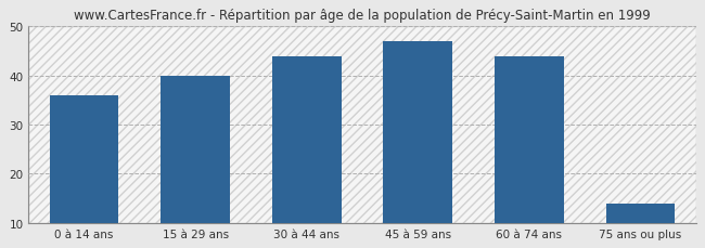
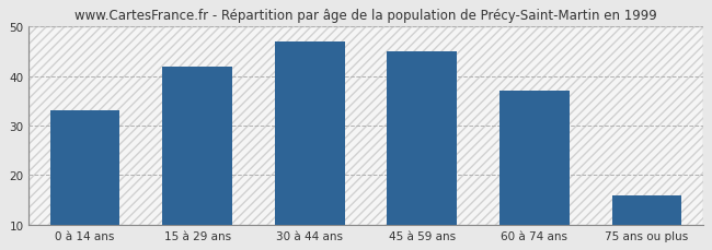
0 à 14 ans: 36 -> 33
15 à 29 ans: 40 -> 42
30 à 44 ans: 44 -> 47
45 à 59 ans: 47 -> 45
60 à 74 ans: 44 -> 37
75 ans ou plus: 14 -> 16
